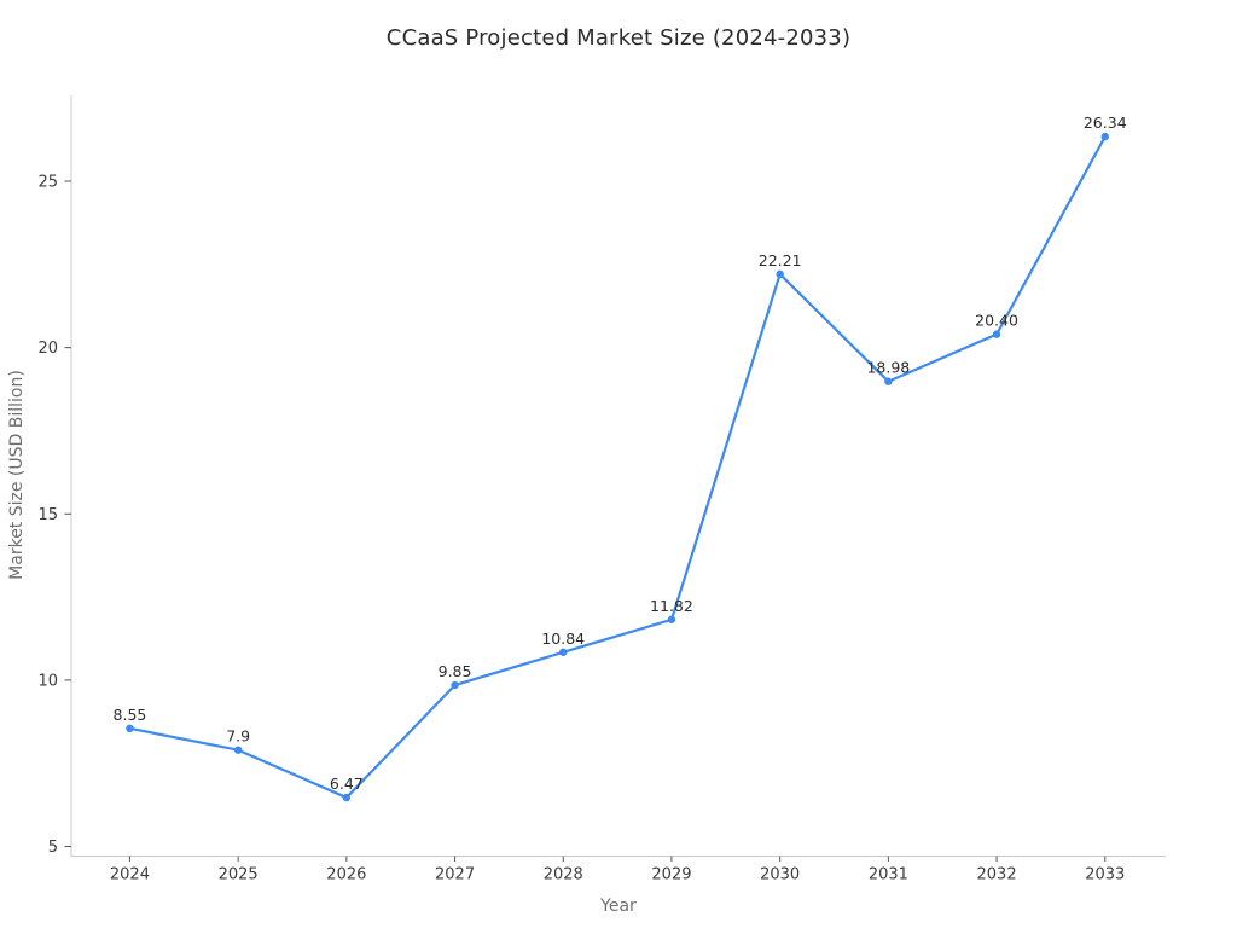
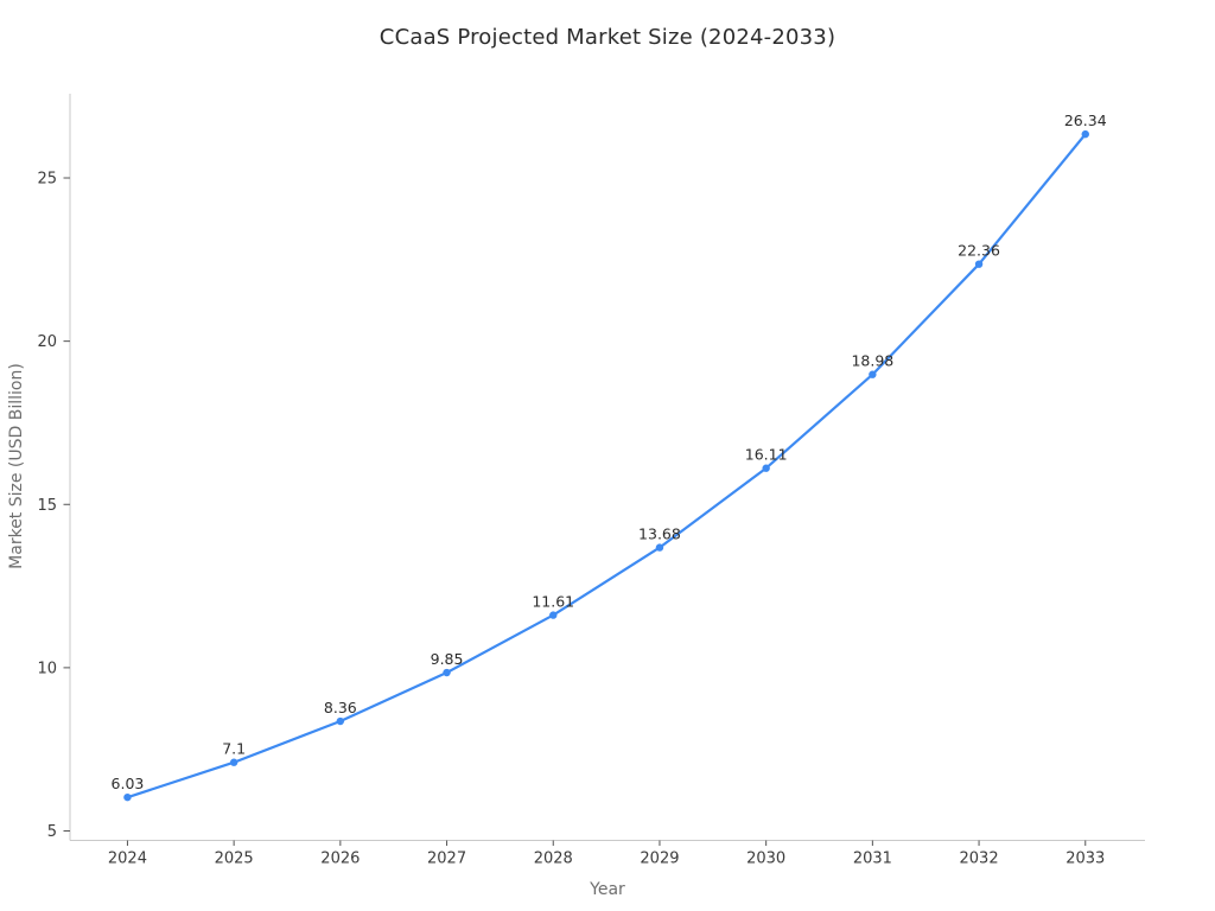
2024: 8.55 -> 6.03
2025: 7.9 -> 7.1
2026: 6.47 -> 8.36
2028: 10.84 -> 11.61
2029: 11.82 -> 13.68
2030: 22.21 -> 16.11
2032: 20.40 -> 22.36
